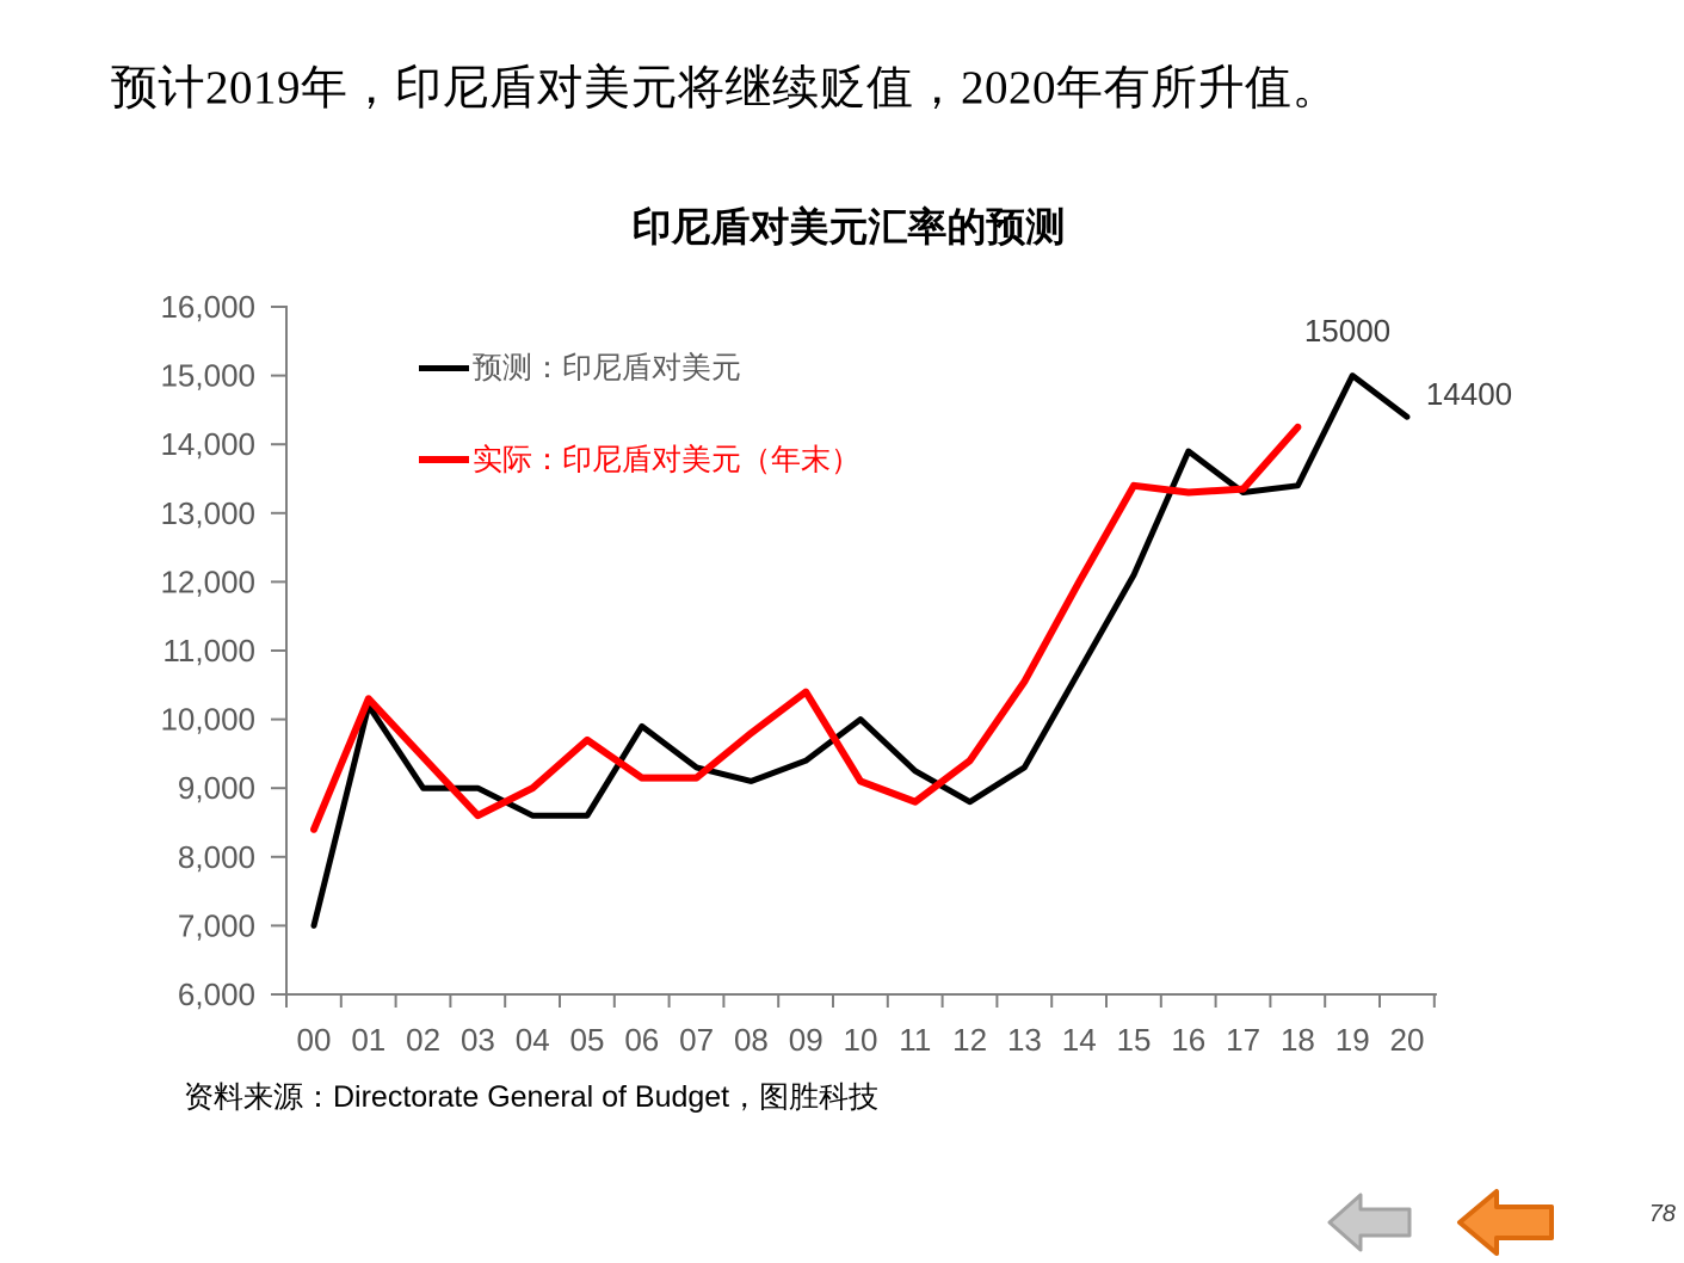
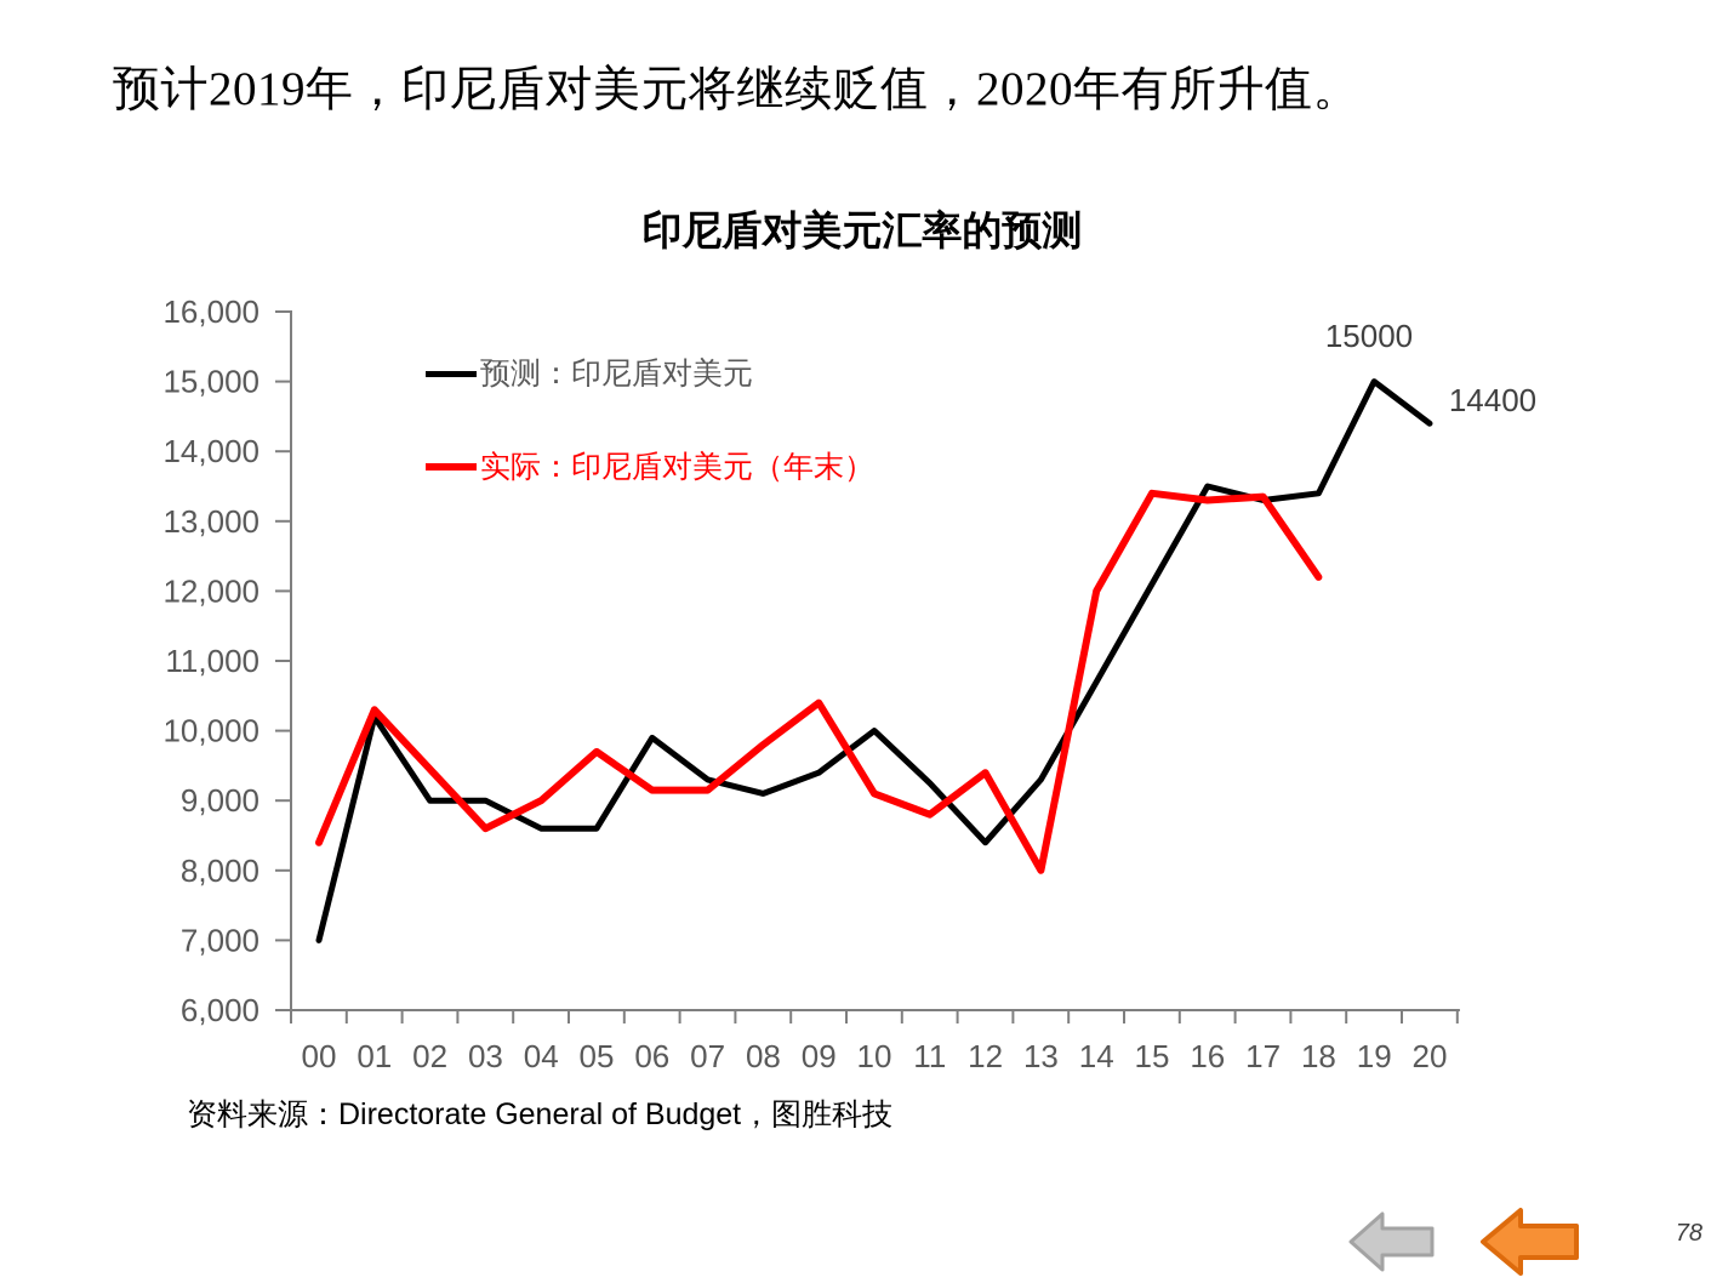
预测：印尼盾对美元/12: 8800 -> 8400
实际：印尼盾对美元（年末）/13: 10600 -> 8000
预测：印尼盾对美元/16: 13900 -> 13500
实际：印尼盾对美元（年末）/18: 14200 -> 12200
